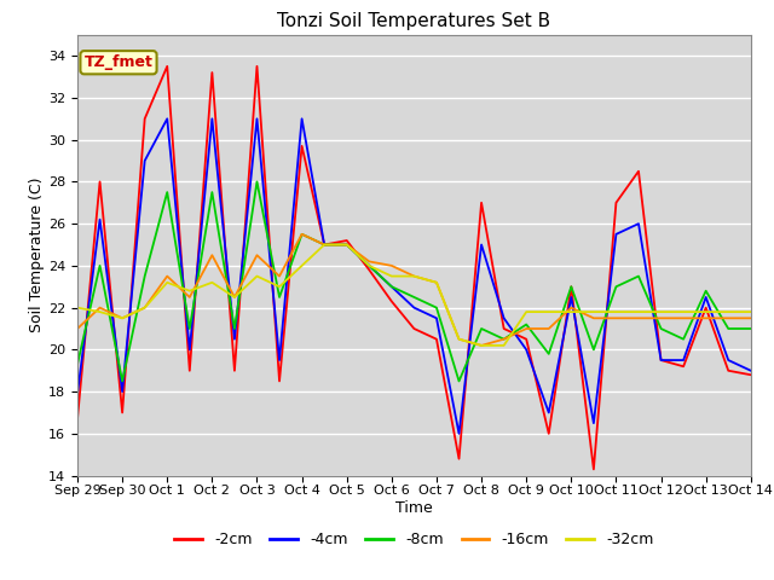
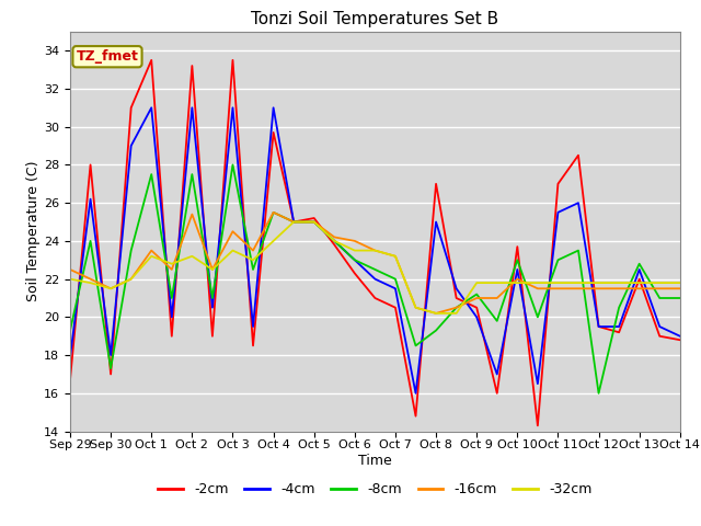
-16cm/Sep 29: 21.0 -> 22.5
-8cm/Sep 30: 18.5 -> 17.3
-16cm/Oct 2: 24.5 -> 25.4
-8cm/Oct 8: 21.0 -> 19.3
-2cm/Oct 10: 23.0 -> 23.7
-8cm/Oct 12: 21.0 -> 16.0
